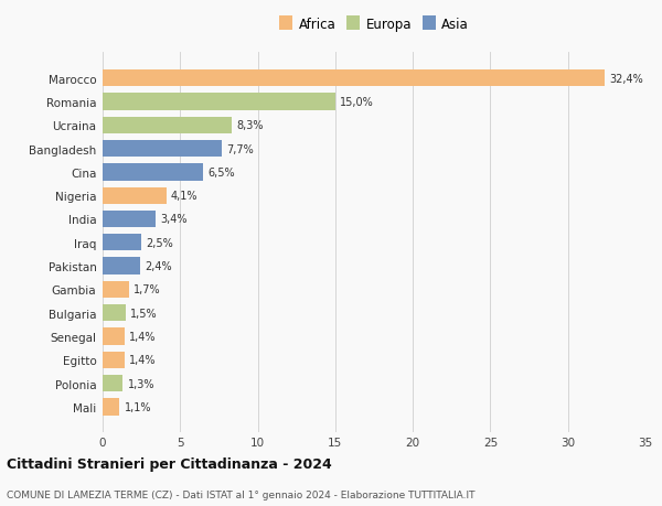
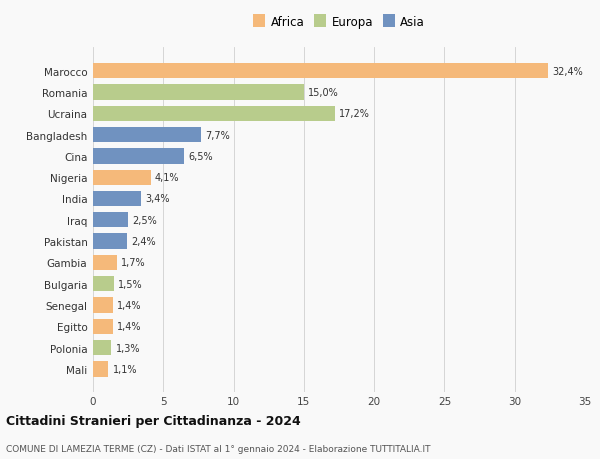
Ucraina: 8,3% -> 17,2%
